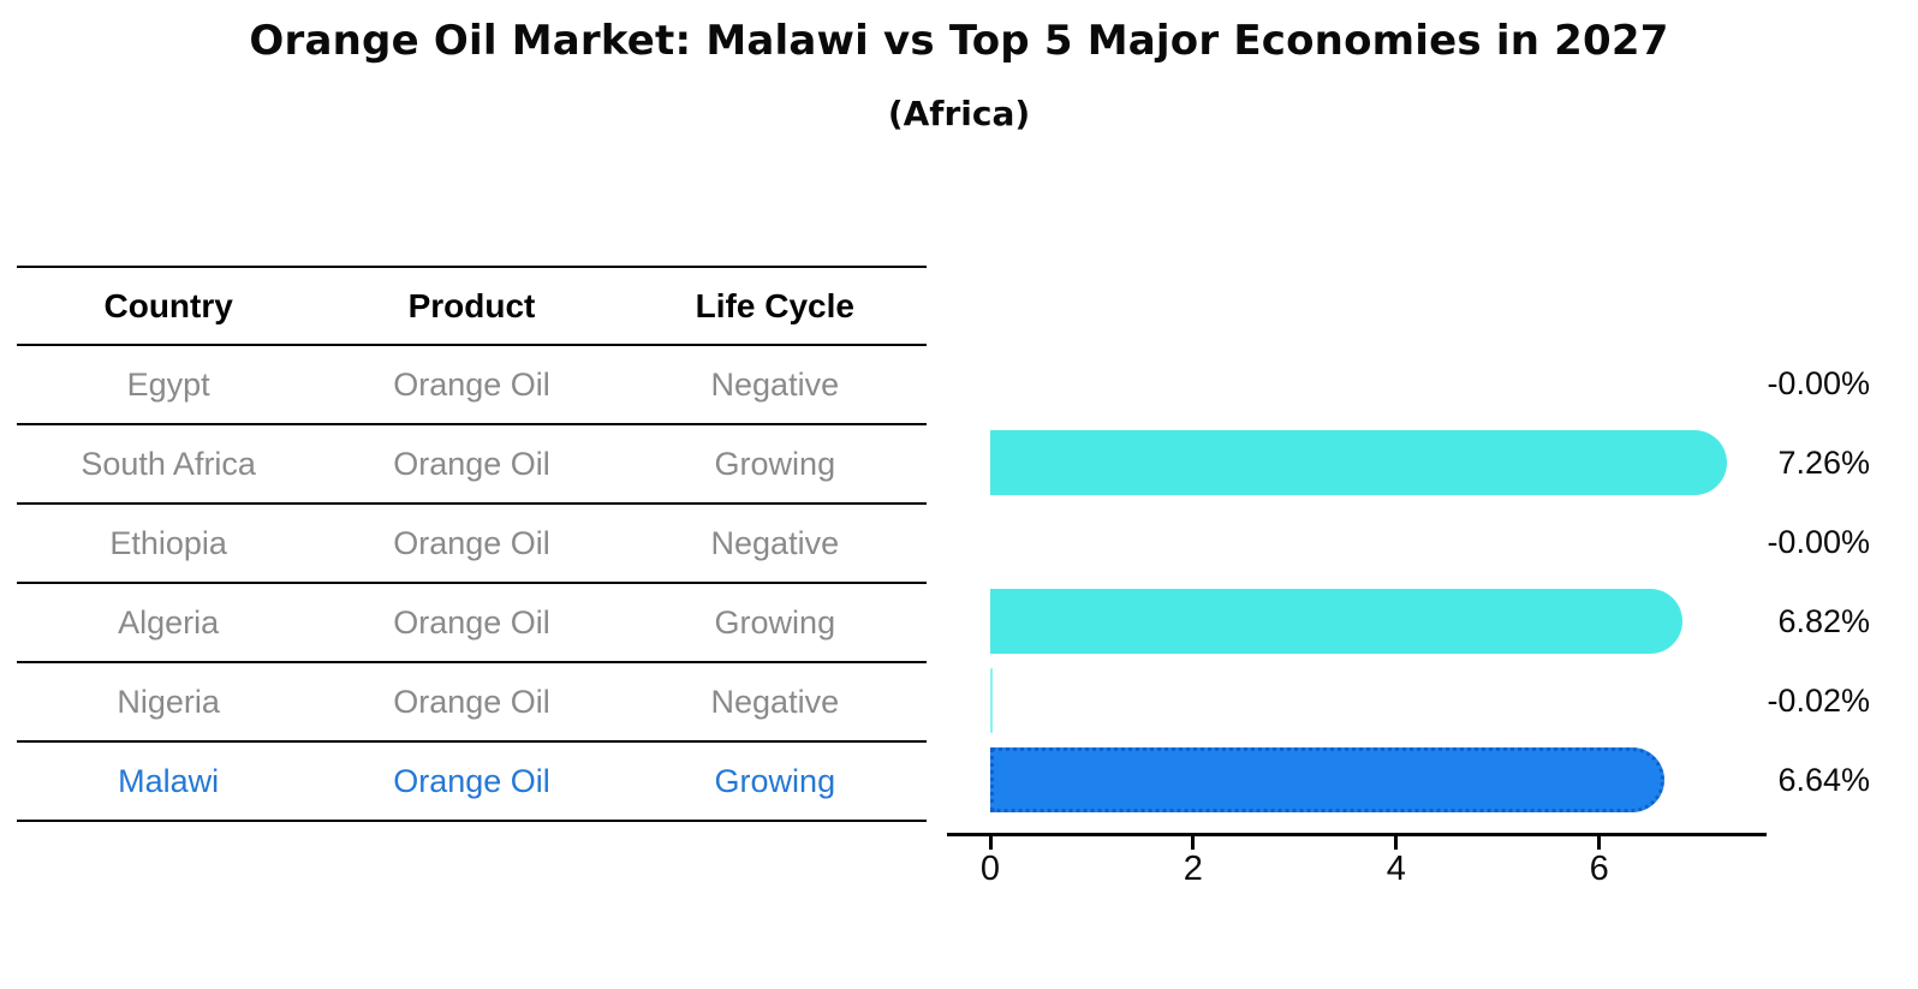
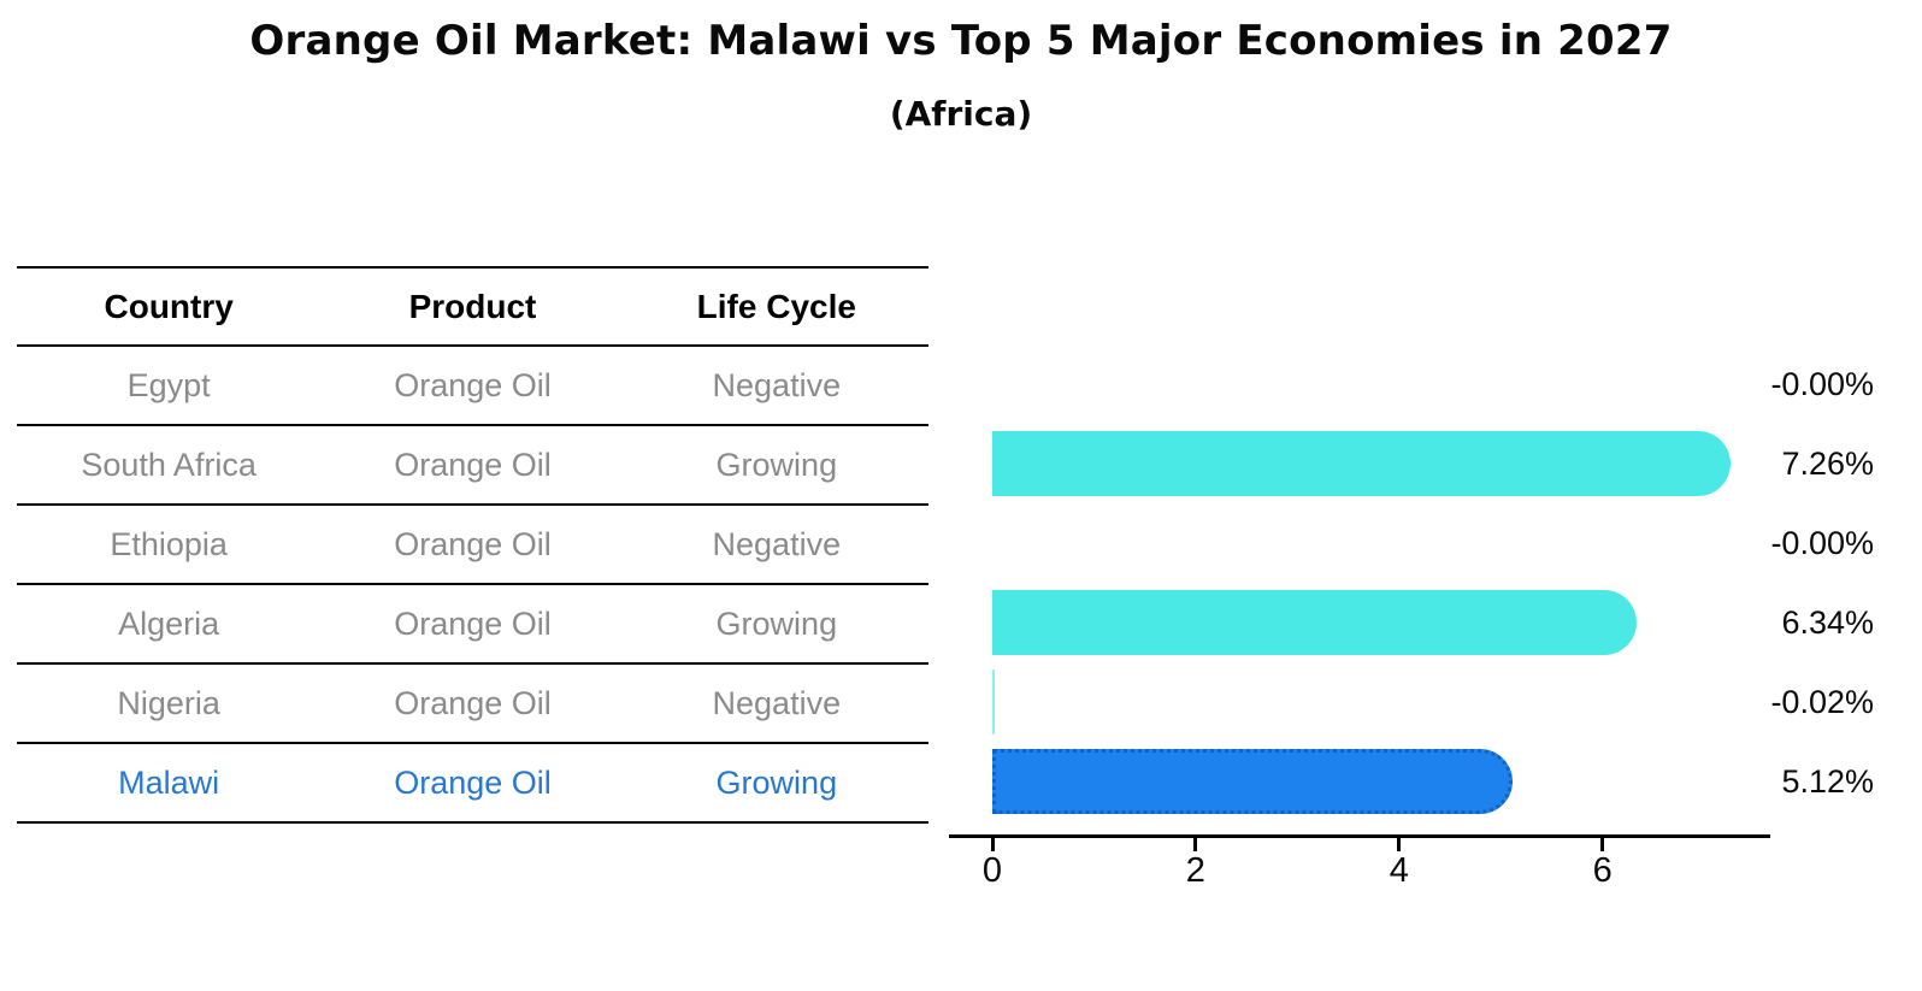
Algeria: 6.82% -> 6.34%
Malawi: 6.64% -> 5.12%
